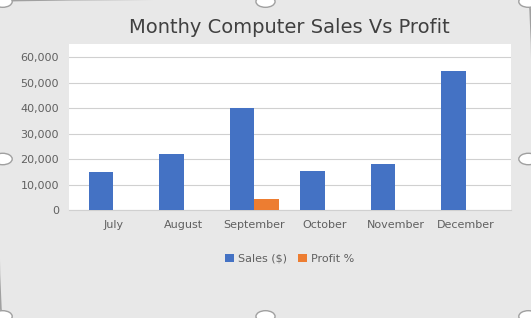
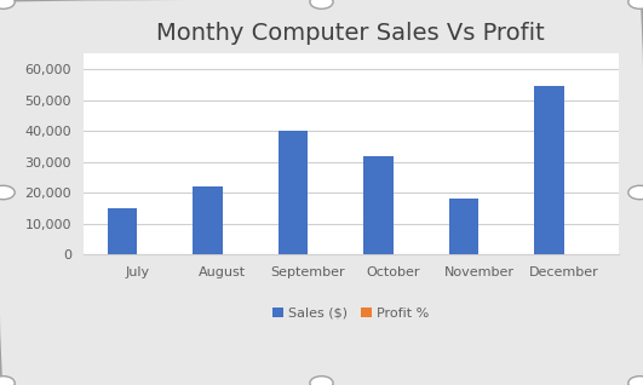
Profit %/September: 4,500 -> 200
Sales ($)/October: 15,500 -> 32,000
